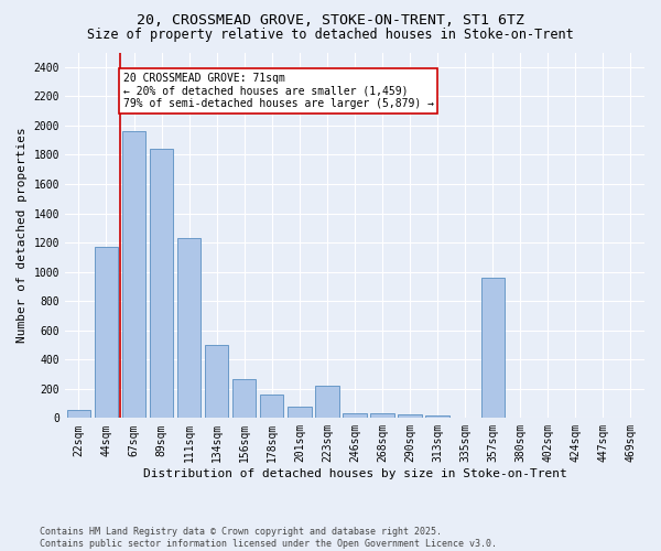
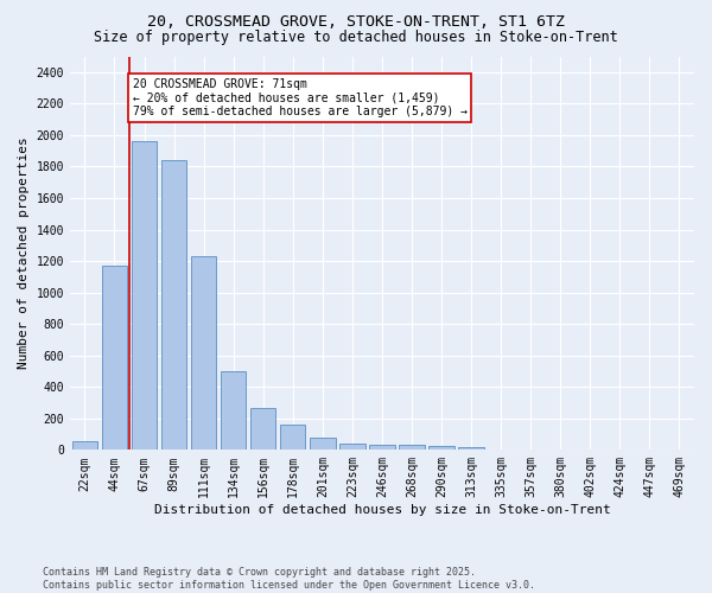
223sqm: 220 -> 40
357sqm: 960 -> 0
